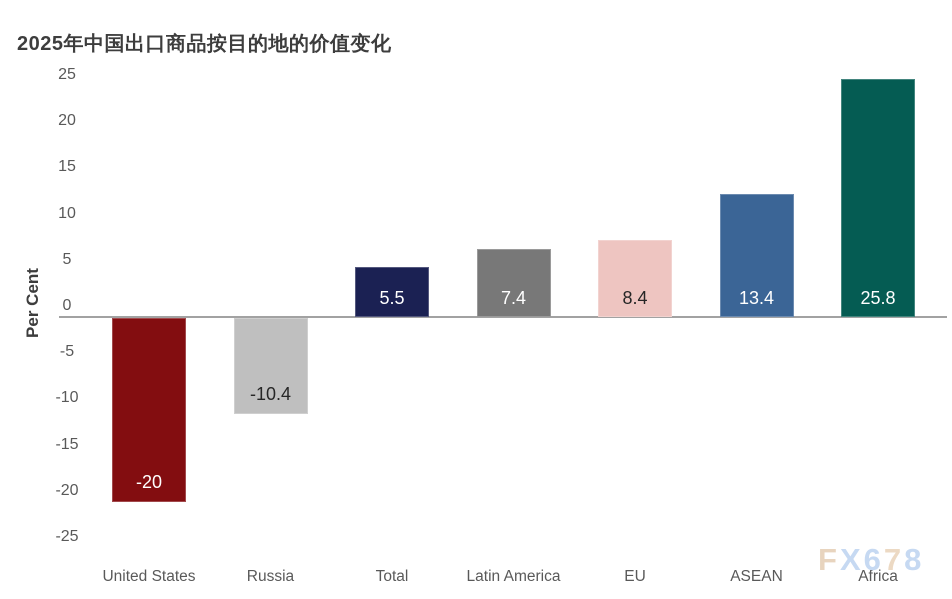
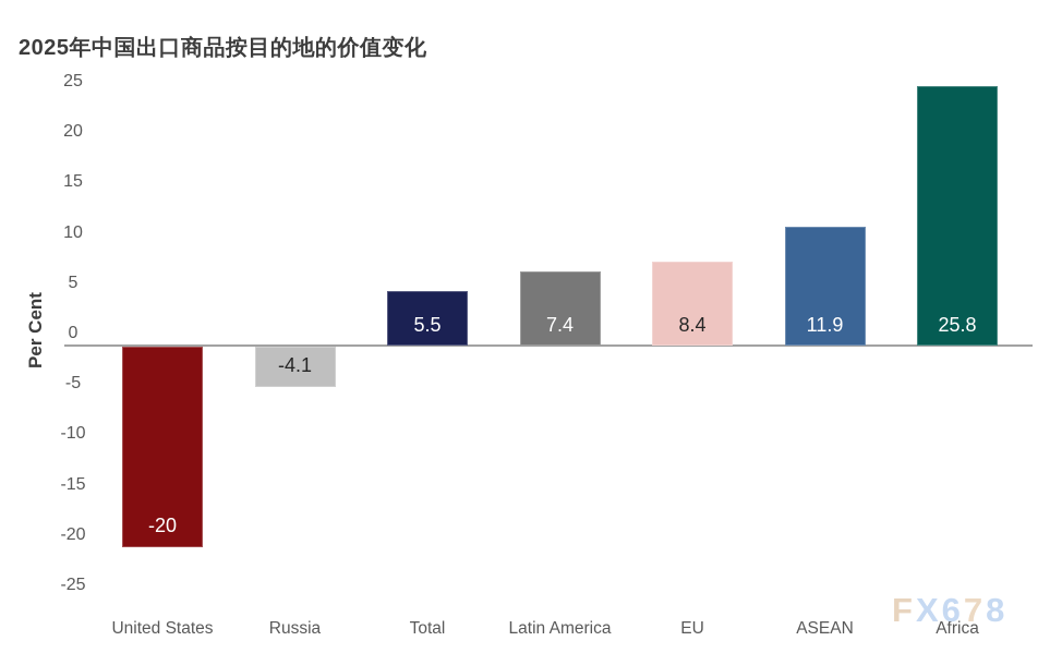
Russia: -10.4 -> -4.1
ASEAN: 13.4 -> 11.9
